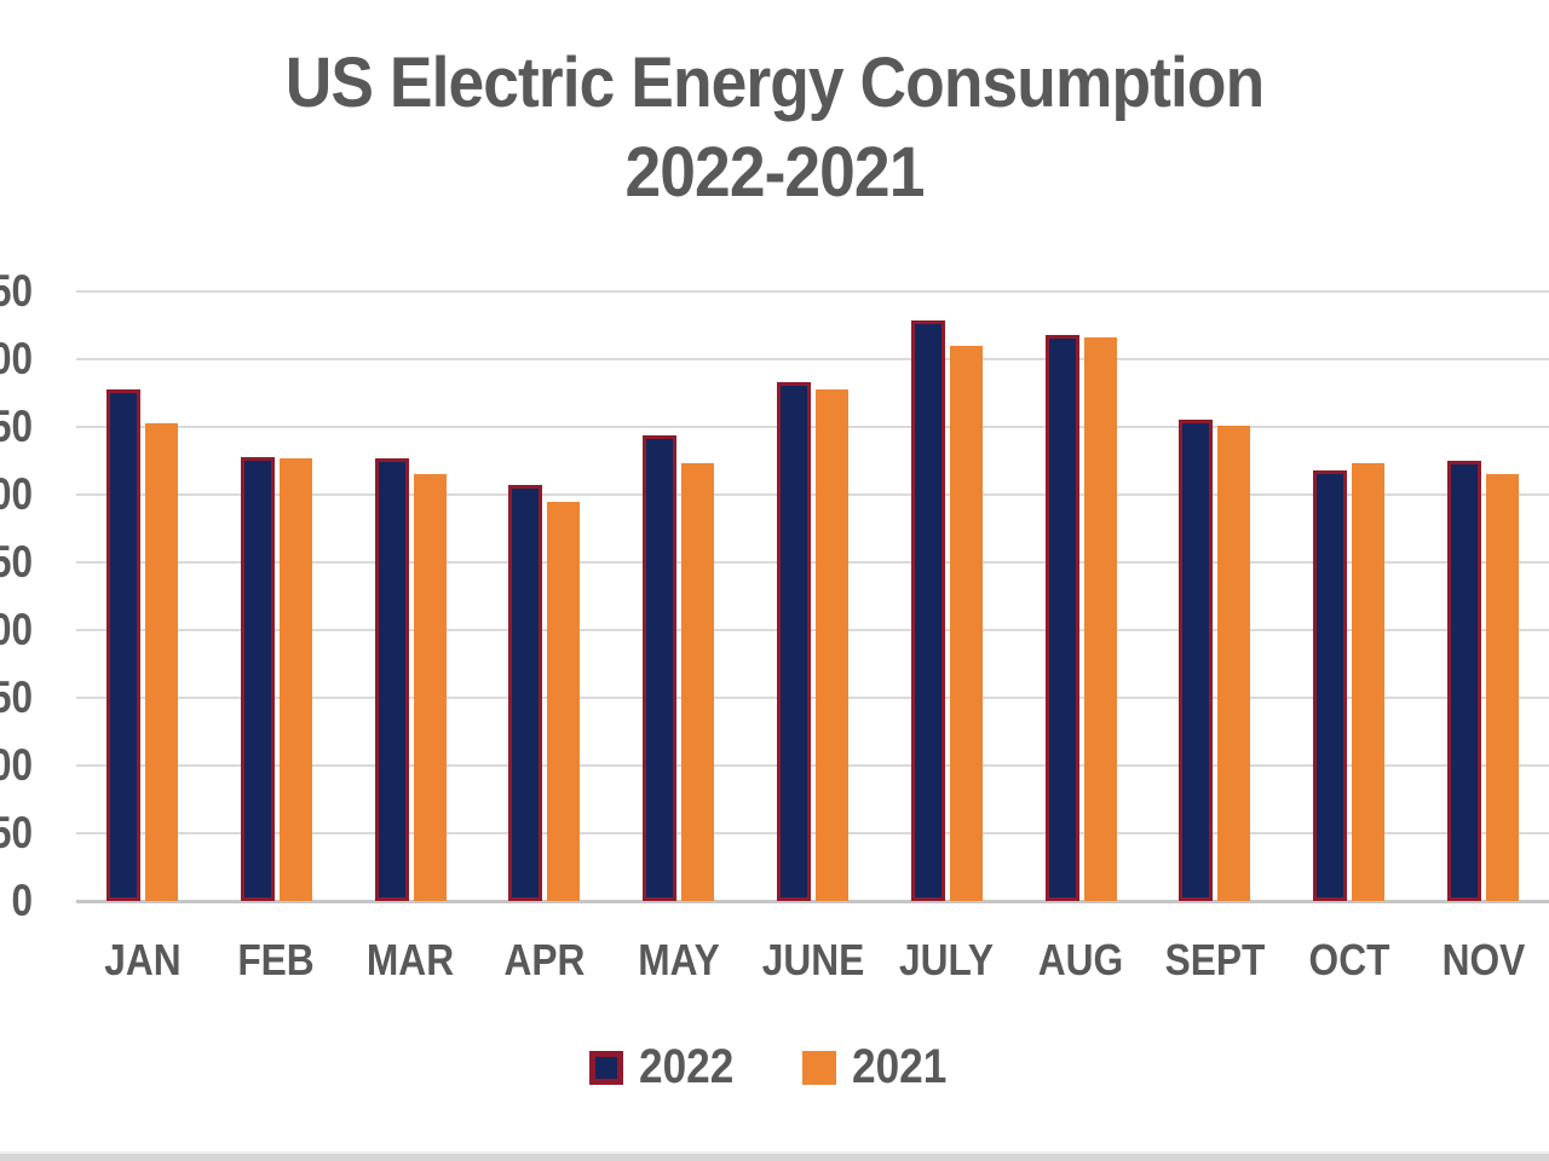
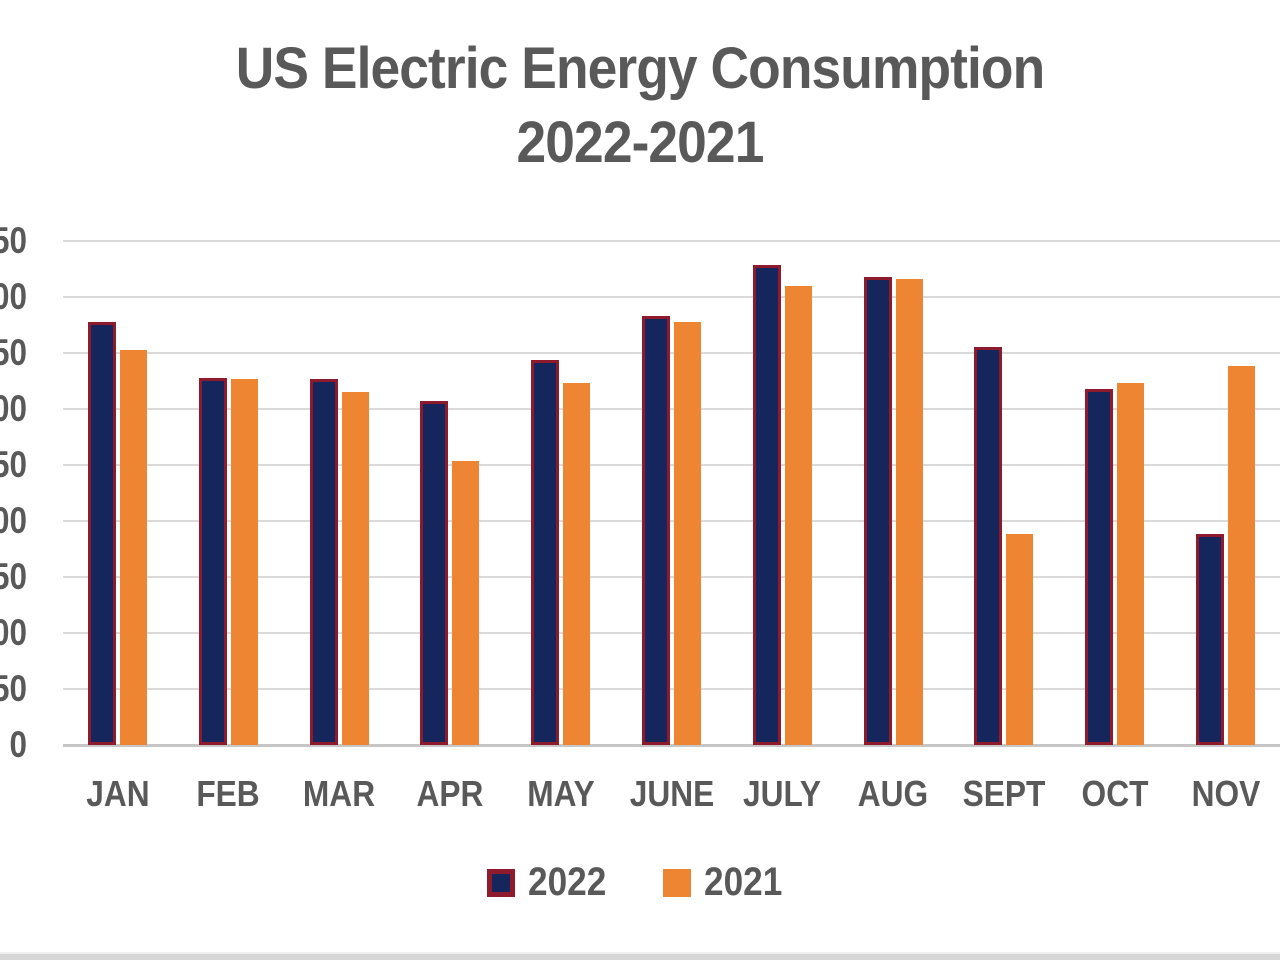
2021/APR: 295 -> 254
2021/SEPT: 351 -> 188
2022/NOV: 325 -> 188
2021/NOV: 315 -> 338
